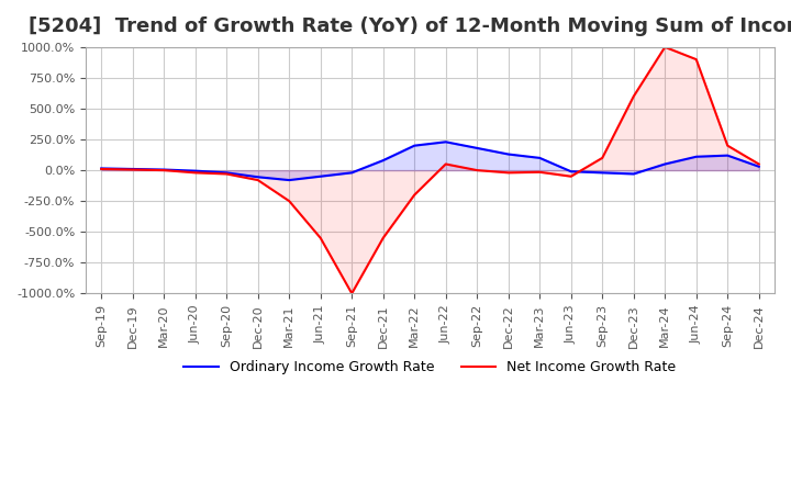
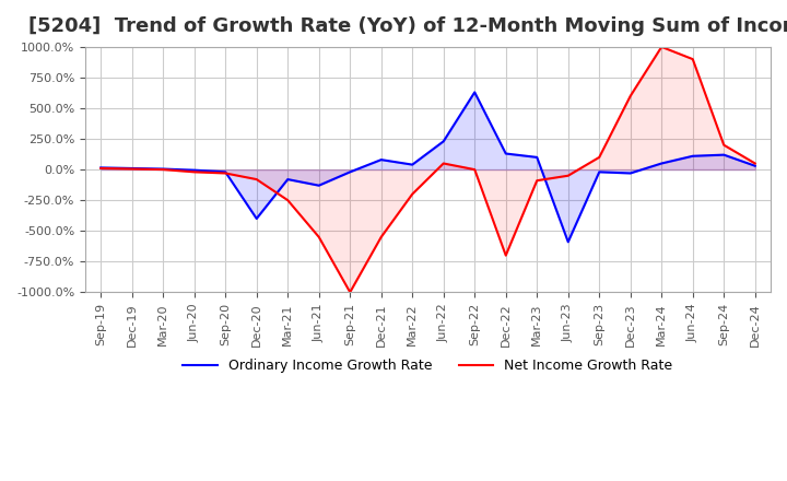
Ordinary Income Growth Rate/Dec-20: -60% -> -400%
Ordinary Income Growth Rate/Jun-21: -50% -> -130%
Ordinary Income Growth Rate/Mar-22: 200% -> 40%
Ordinary Income Growth Rate/Sep-22: 180% -> 630%
Net Income Growth Rate/Dec-22: -20% -> -700%
Net Income Growth Rate/Mar-23: -20% -> -90%
Ordinary Income Growth Rate/Jun-23: -10% -> -590%
